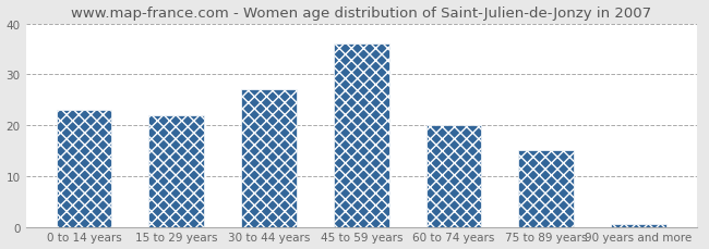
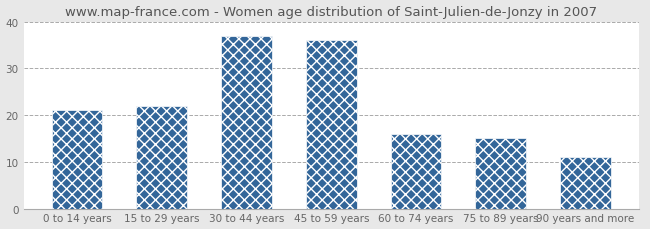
0 to 14 years: 23.0 -> 21.0
30 to 44 years: 27.0 -> 37.0
60 to 74 years: 20.0 -> 16.0
90 years and more: 0.5 -> 11.0
